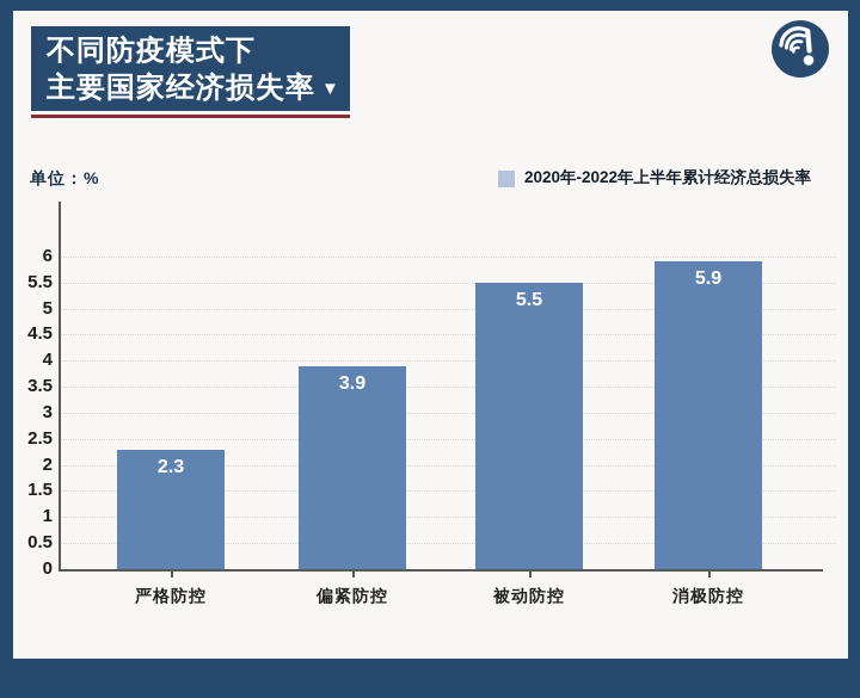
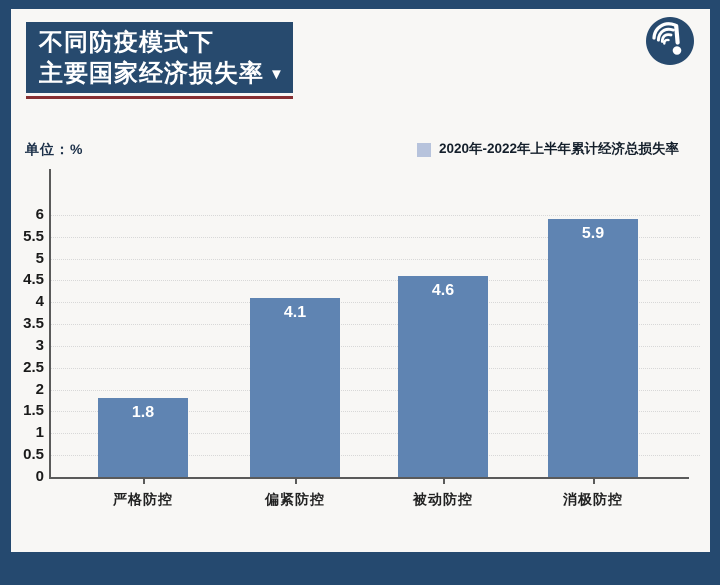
严格防控: 2.3 -> 1.8
偏紧防控: 3.9 -> 4.1
被动防控: 5.5 -> 4.6
